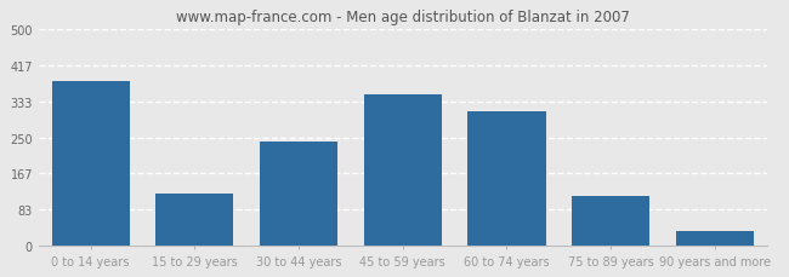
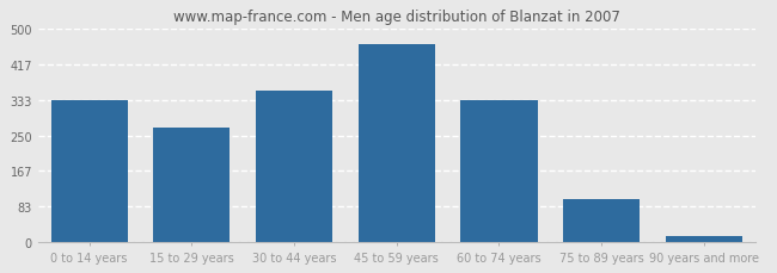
0 to 14 years: 380 -> 333
15 to 29 years: 120 -> 270
30 to 44 years: 240 -> 355
45 to 59 years: 350 -> 465
60 to 74 years: 310 -> 333
75 to 89 years: 115 -> 100
90 years and more: 35 -> 15
